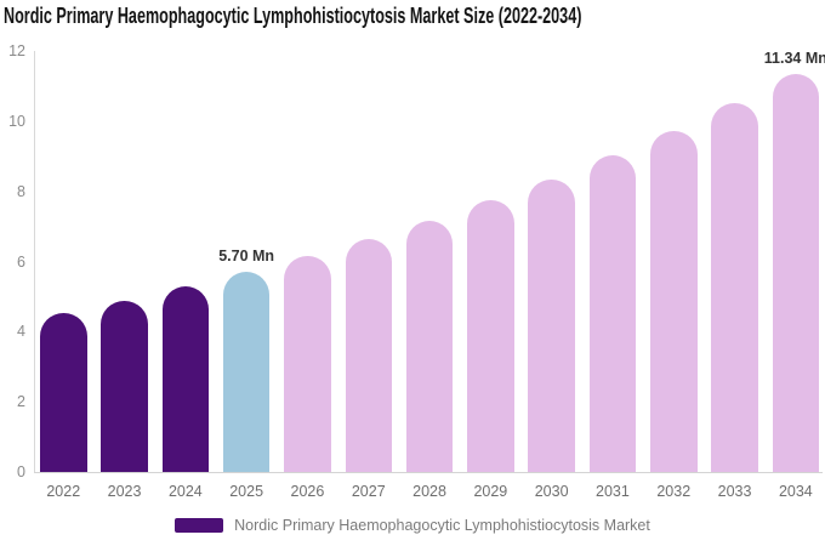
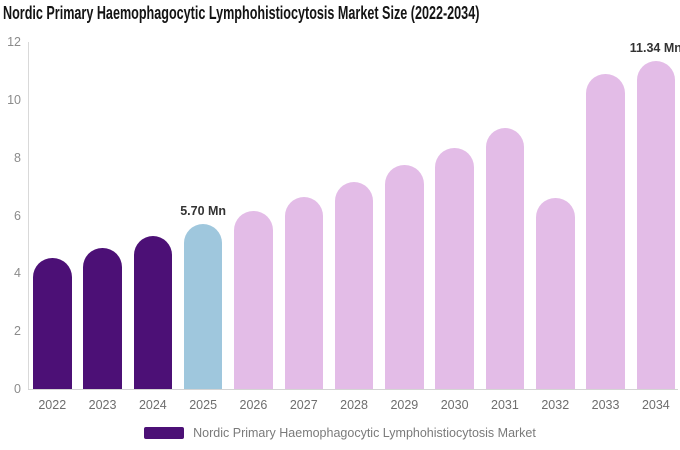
2032: 9.7 -> 6.6
2033: 10.5 -> 10.9
